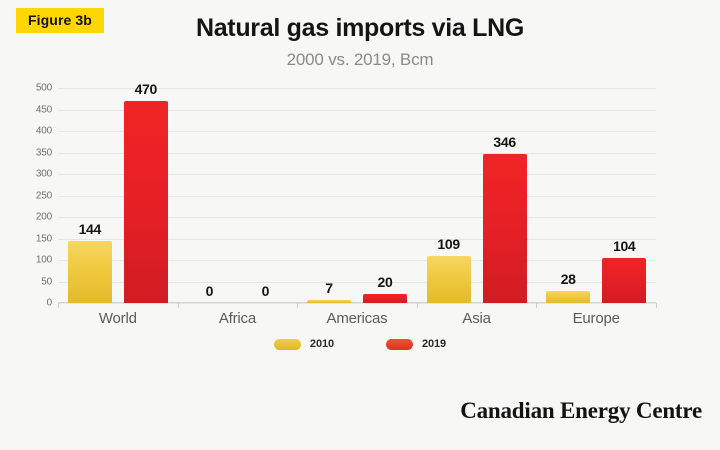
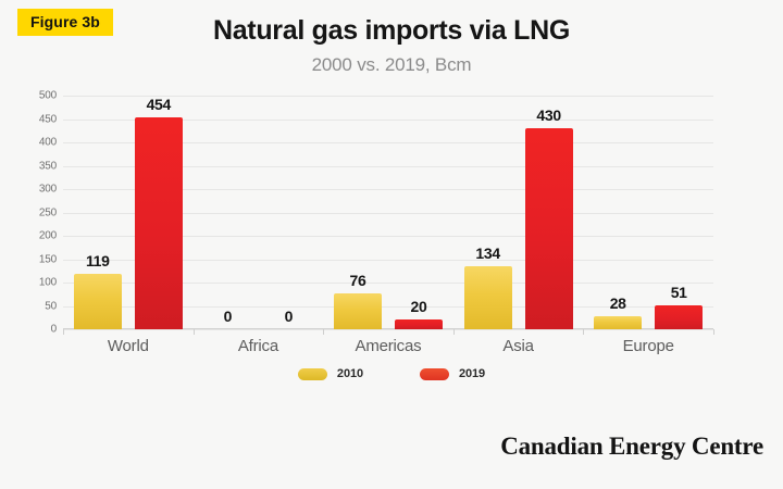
2010/World: 144 -> 119
2019/World: 470 -> 454
2010/Americas: 7 -> 76
2010/Asia: 109 -> 134
2019/Asia: 346 -> 430
2019/Europe: 104 -> 51
